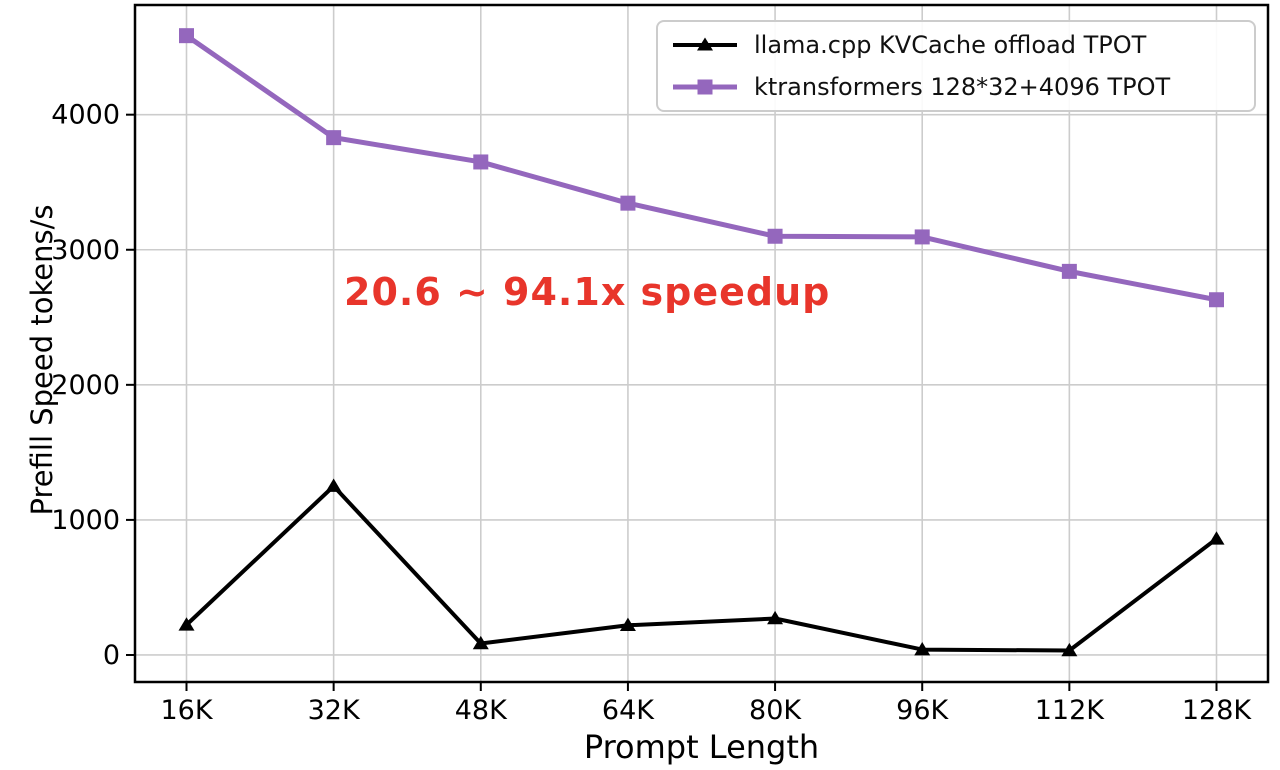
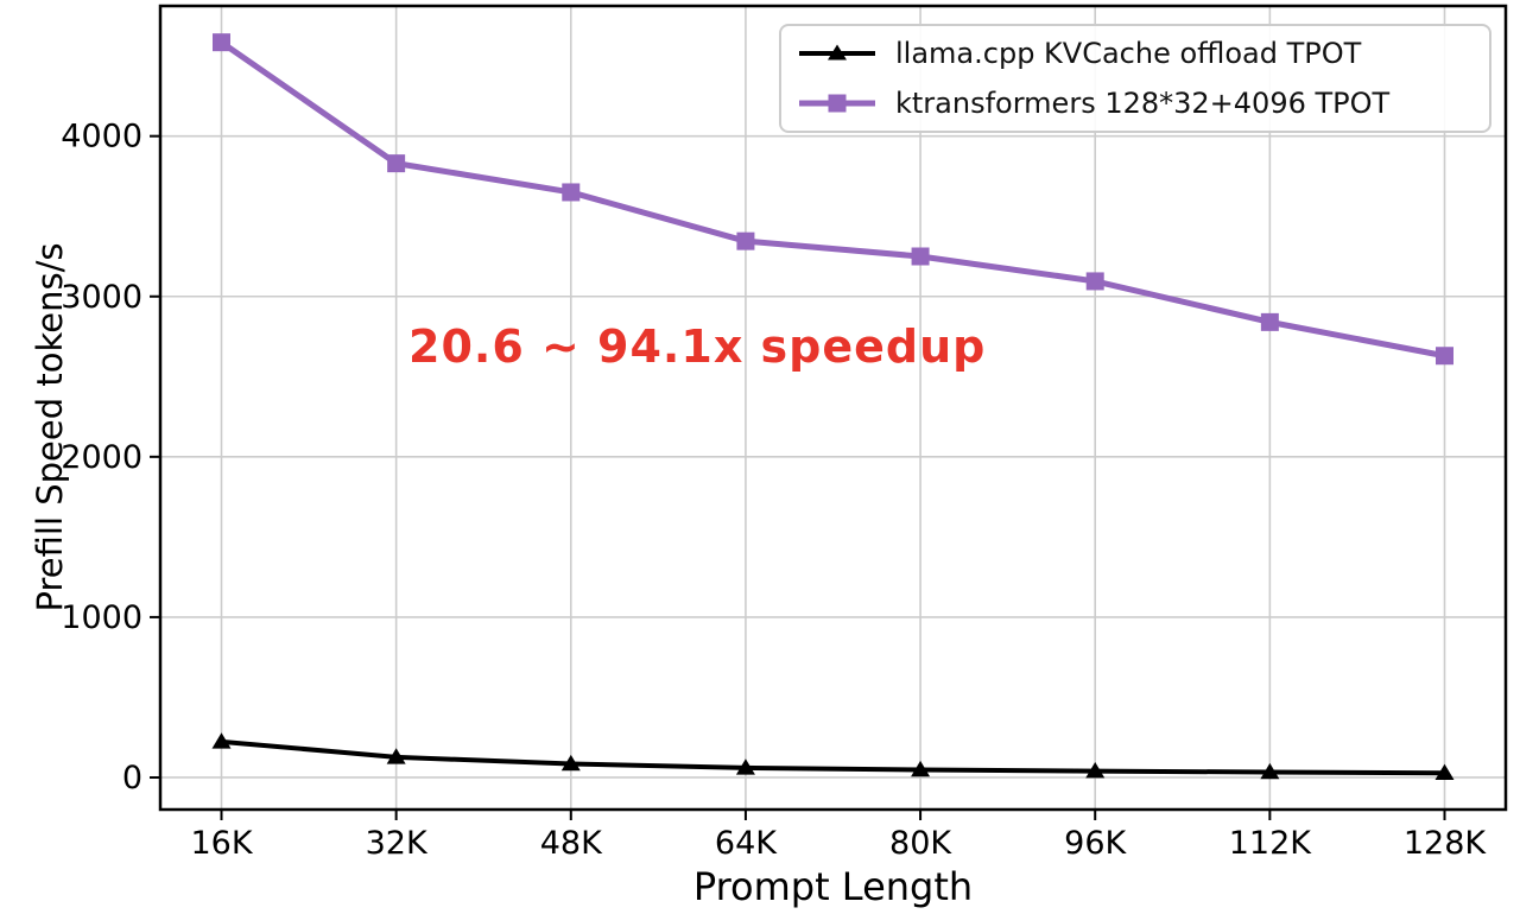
llama.cpp KVCache offload TPOT/32K: 1250 -> 130
llama.cpp KVCache offload TPOT/64K: 220 -> 60
llama.cpp KVCache offload TPOT/80K: 270 -> 50
ktransformers 128*32+4096 TPOT/80K: 3100 -> 3250
llama.cpp KVCache offload TPOT/128K: 860 -> 30
